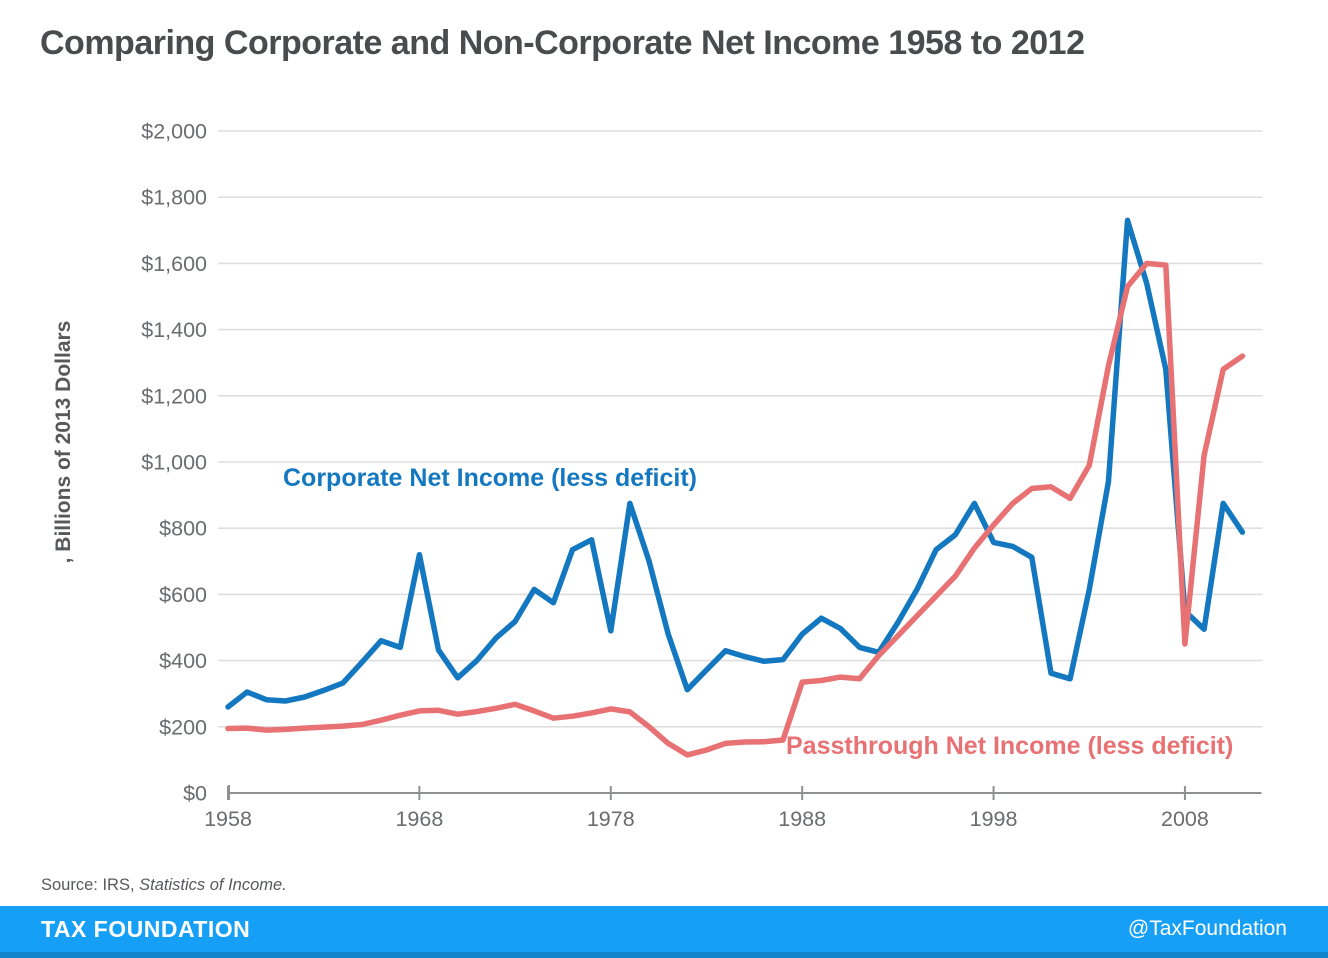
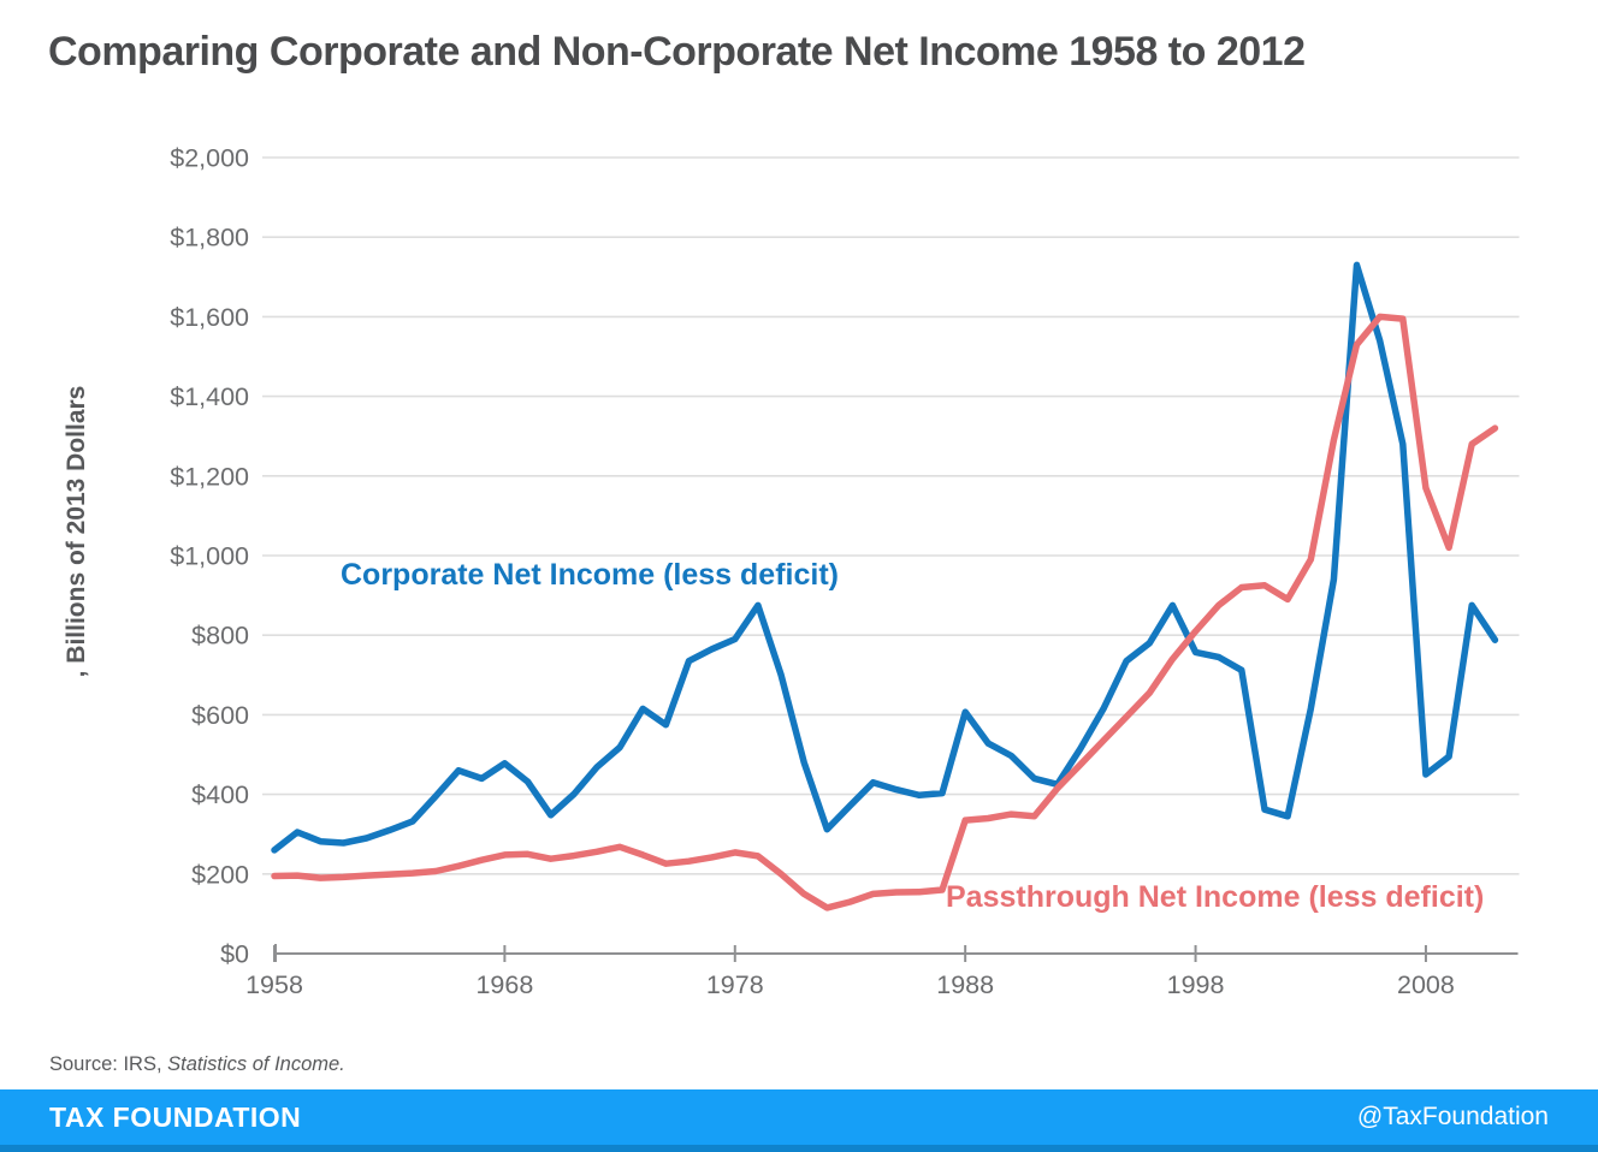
Corporate Net Income (less deficit)/1968: $720 -> $480
Corporate Net Income (less deficit)/1978: $490 -> $790
Corporate Net Income (less deficit)/1988: $480 -> $610
Corporate Net Income (less deficit)/2008: $550 -> $450
Passthrough Net Income (less deficit)/2008: $450 -> $1170
